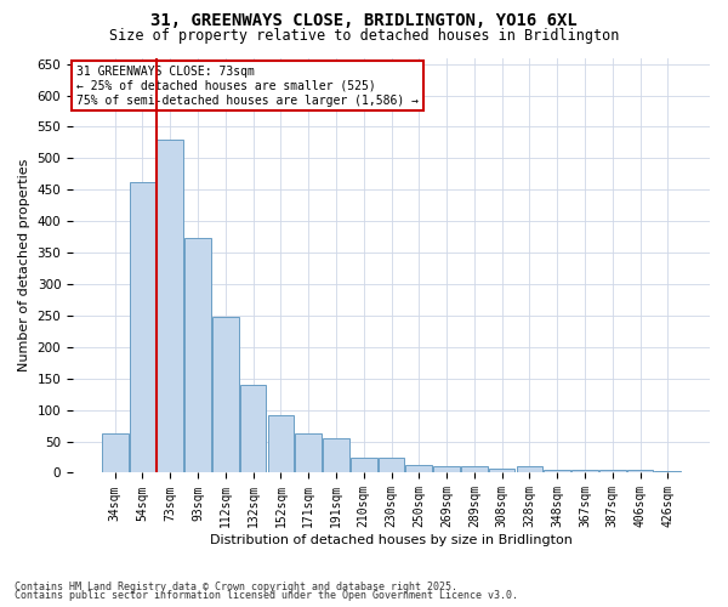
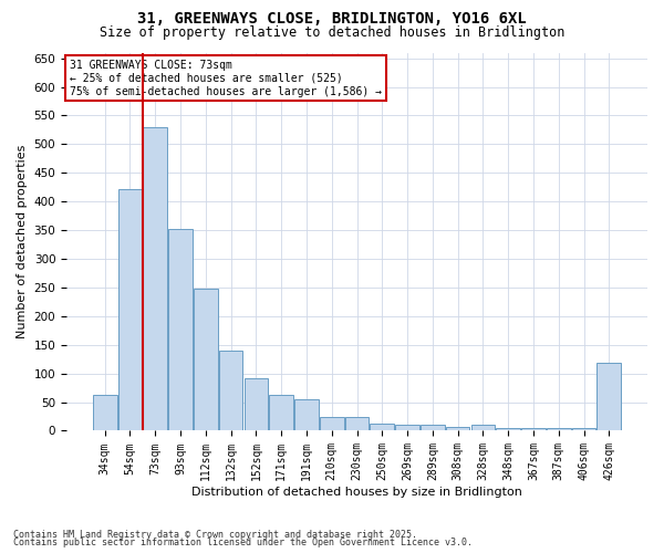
54sqm: 463 -> 422
93sqm: 373 -> 352
426sqm: 3 -> 118
